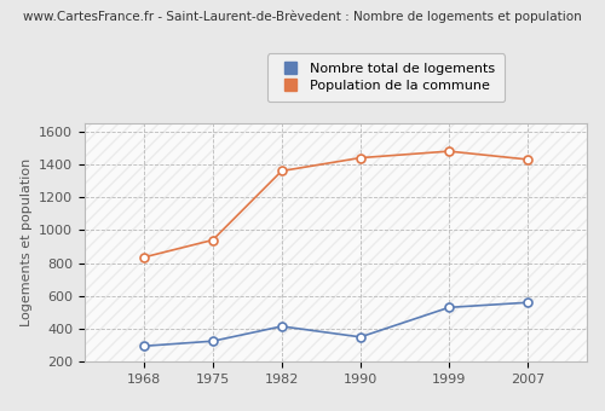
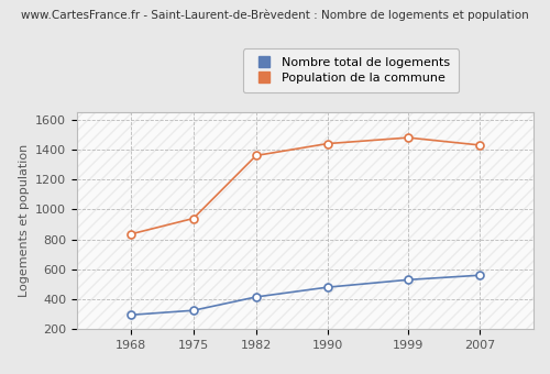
Nombre total de logements/1990: 350 -> 480
